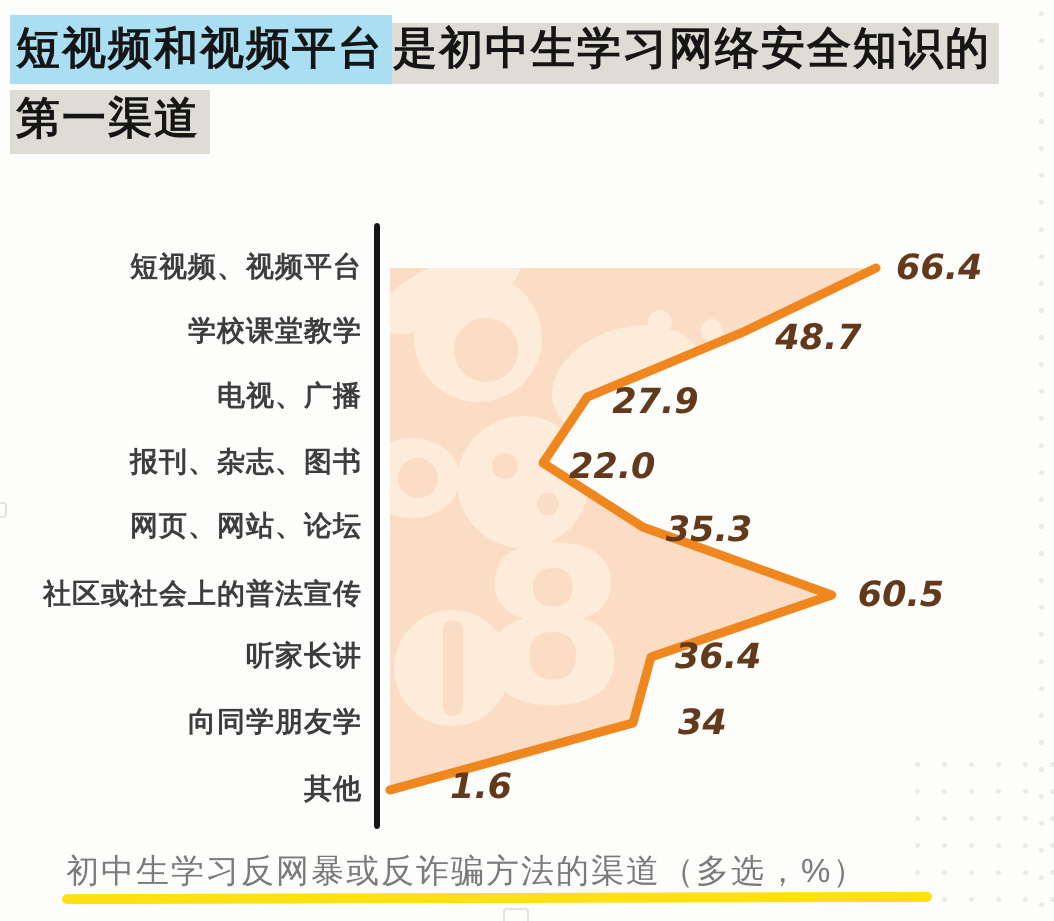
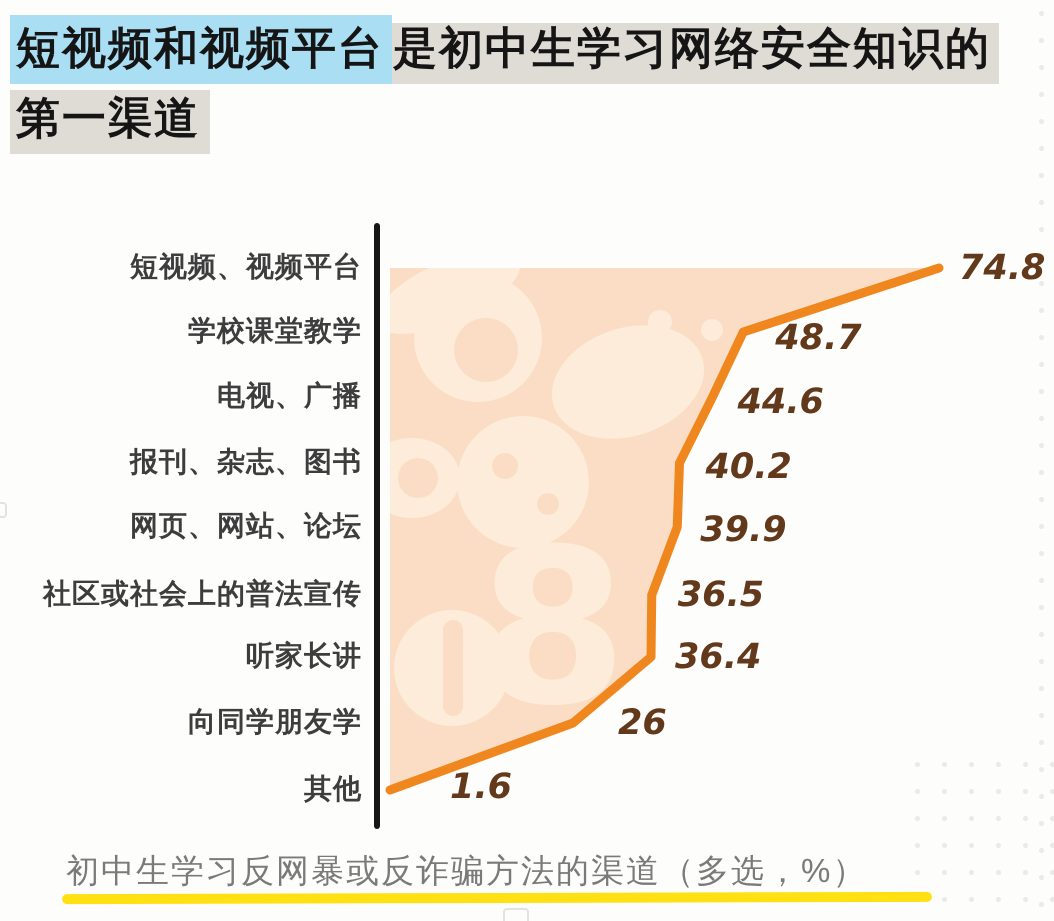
短视频、视频平台: 66.4 -> 74.8
电视、广播: 27.9 -> 44.6
报刊、杂志、图书: 22.0 -> 40.2
网页、网站、论坛: 35.3 -> 39.9
社区或社会上的普法宣传: 60.5 -> 36.5
向同学朋友学: 34 -> 26
